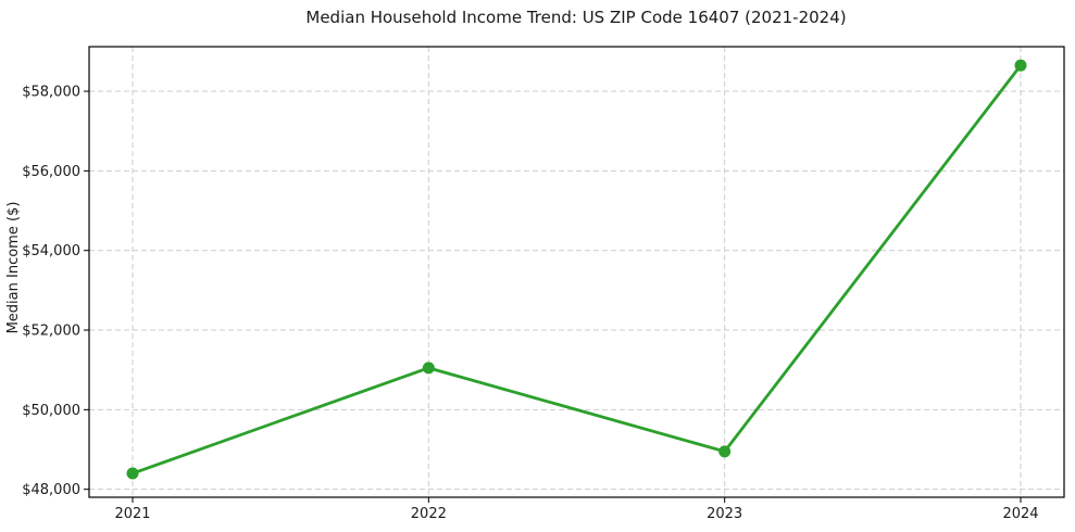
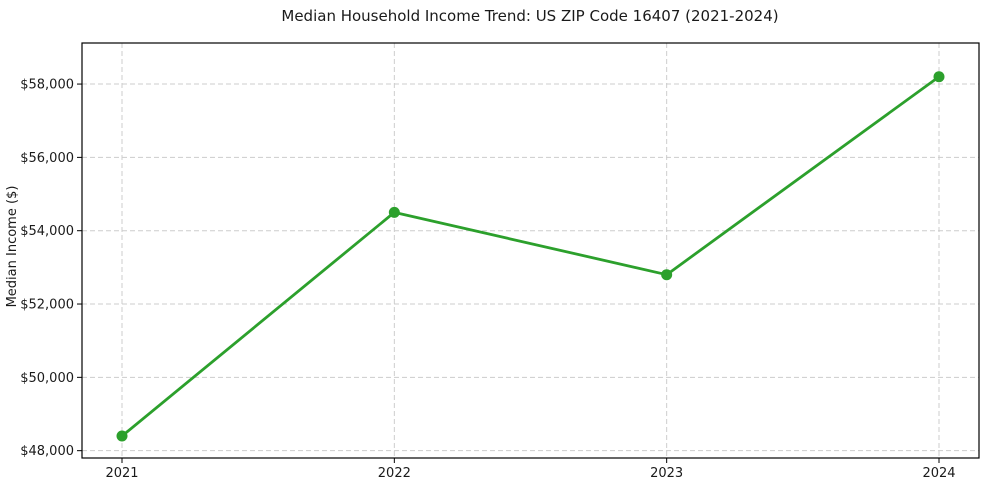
2022: $51000 -> $54500
2023: $49000 -> $52800
2024: $58600 -> $58200
